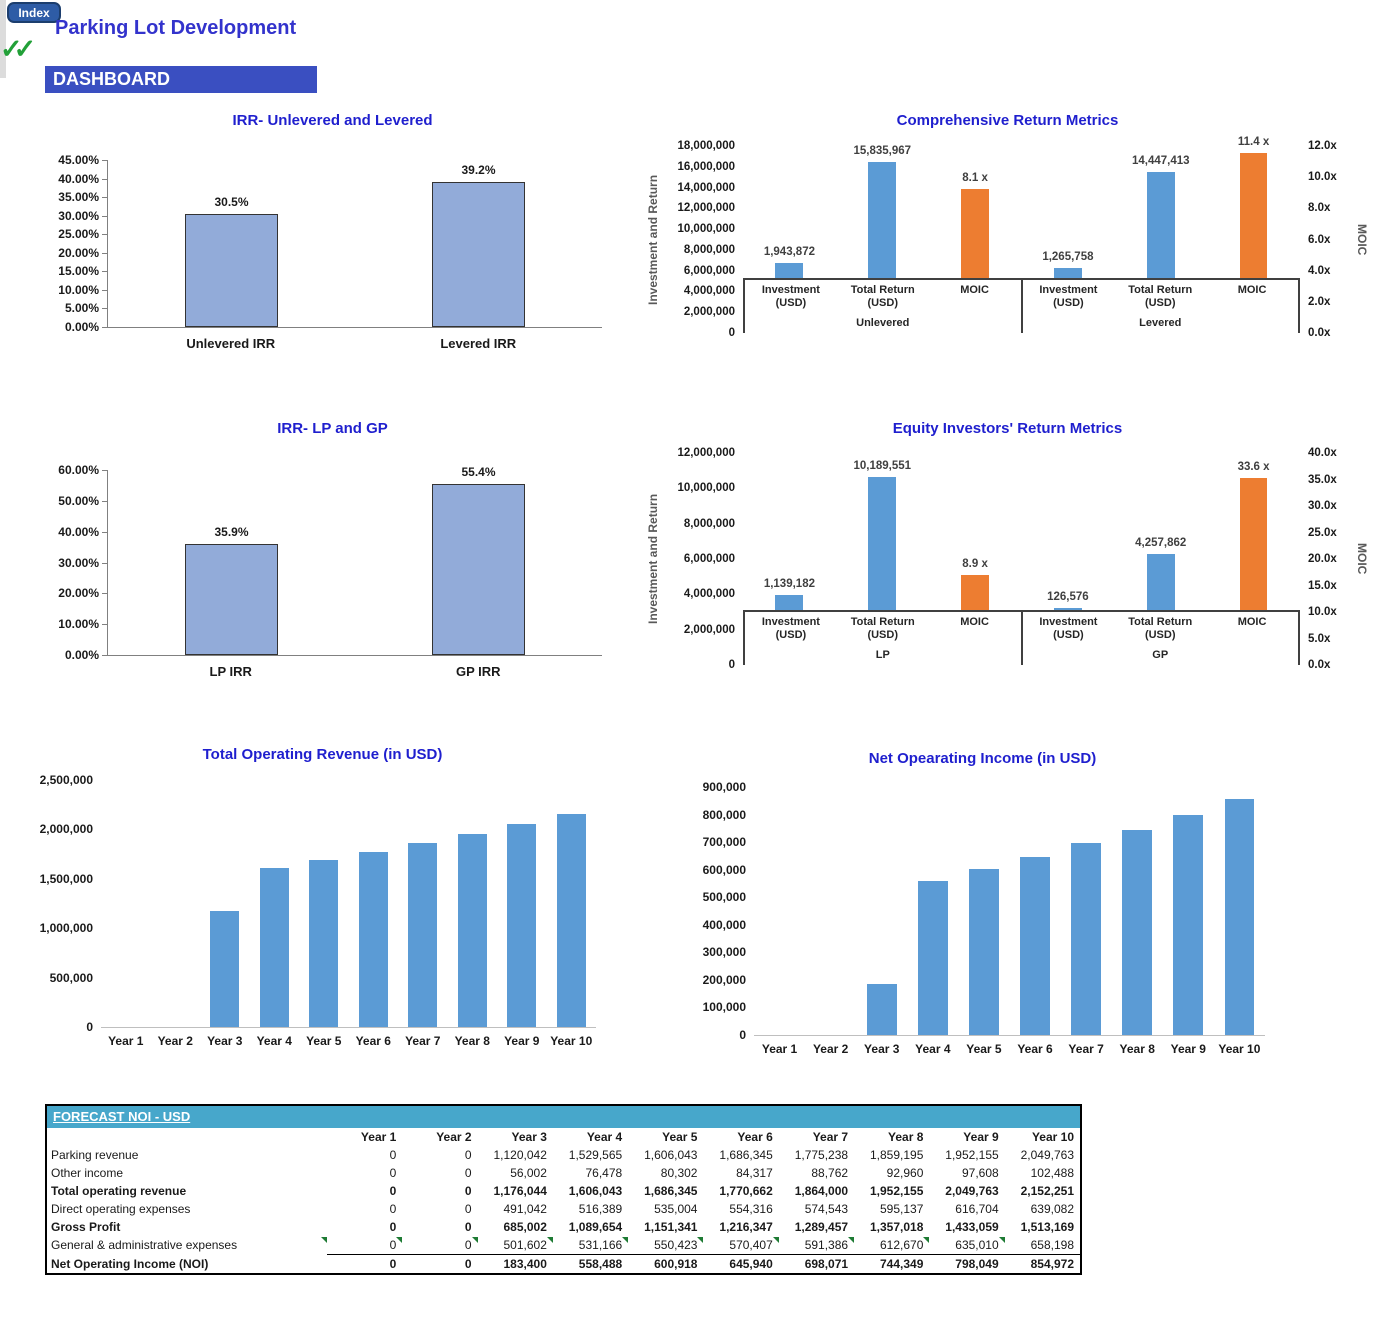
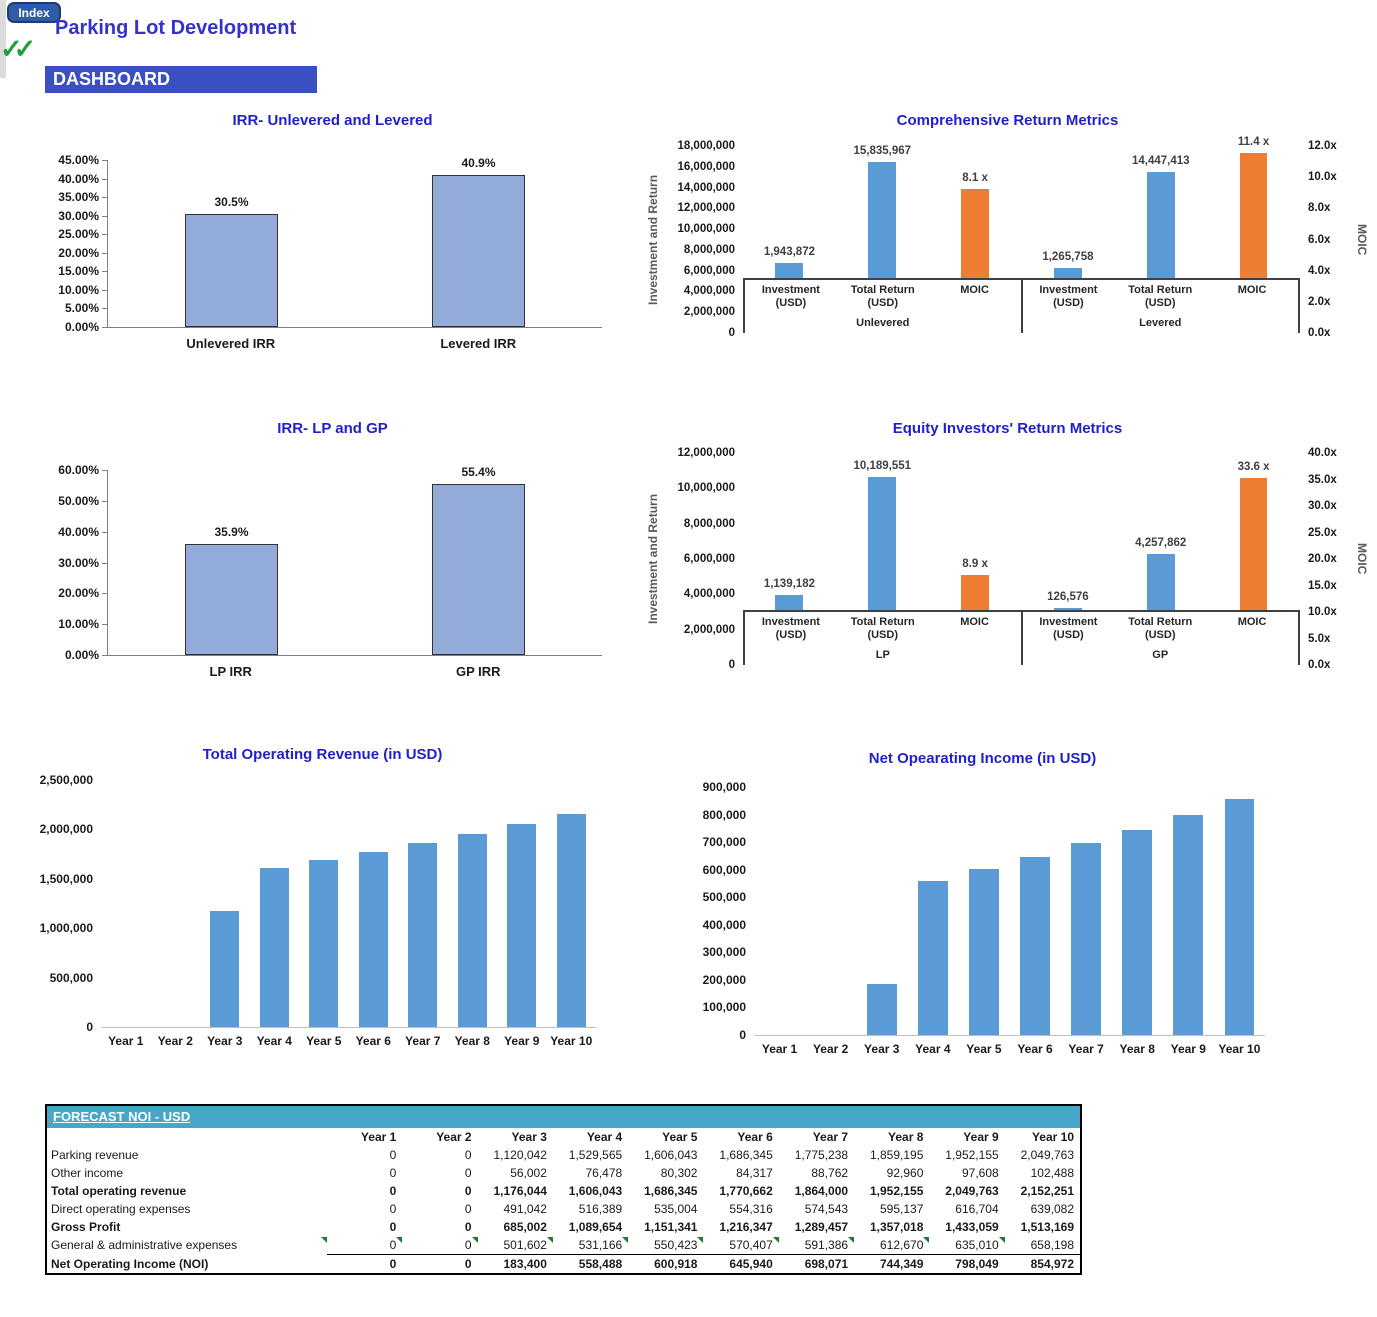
IRR- Unlevered and Levered/Levered IRR: 39.2% -> 40.9%
